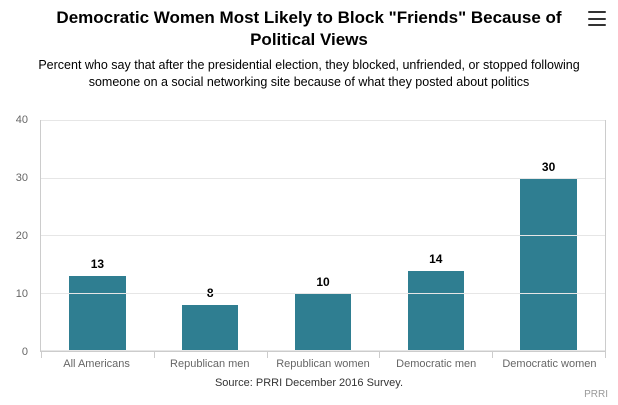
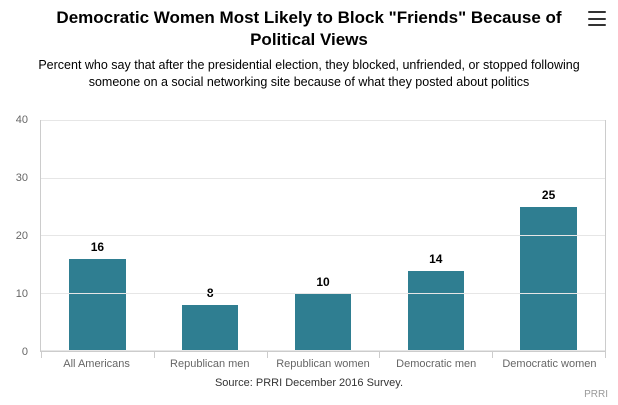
All Americans: 13 -> 16
Democratic women: 30 -> 25
